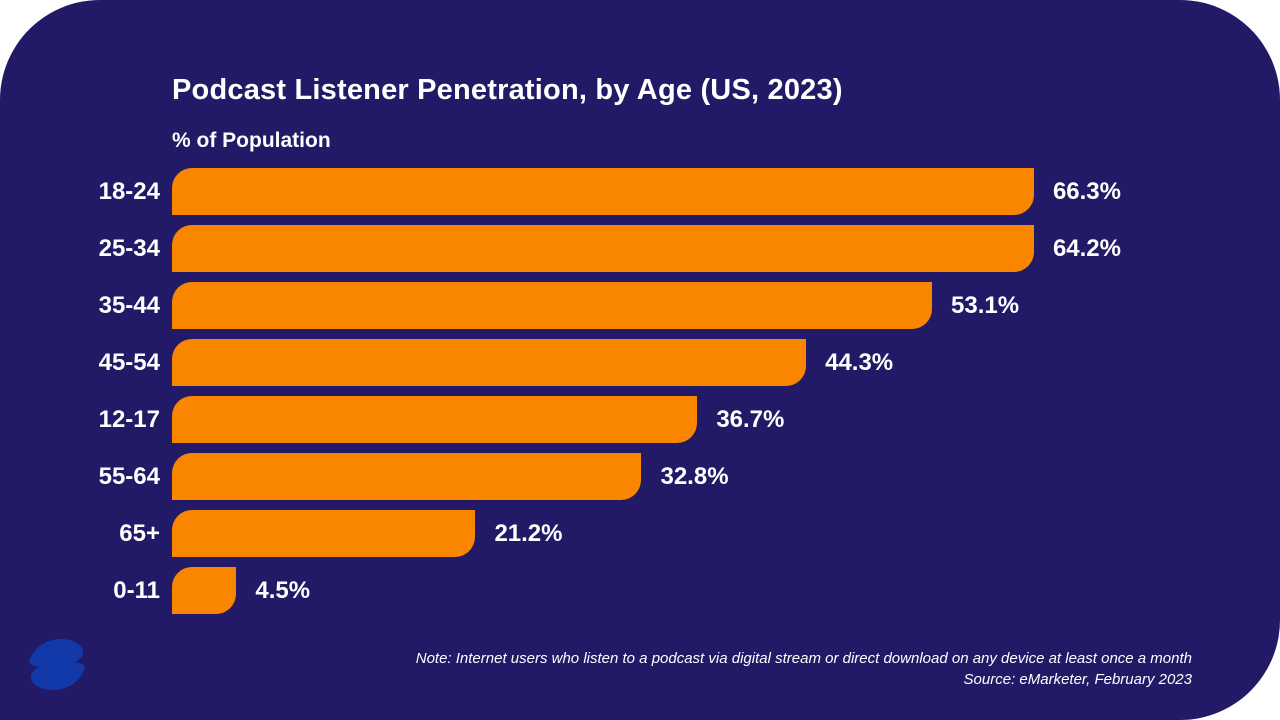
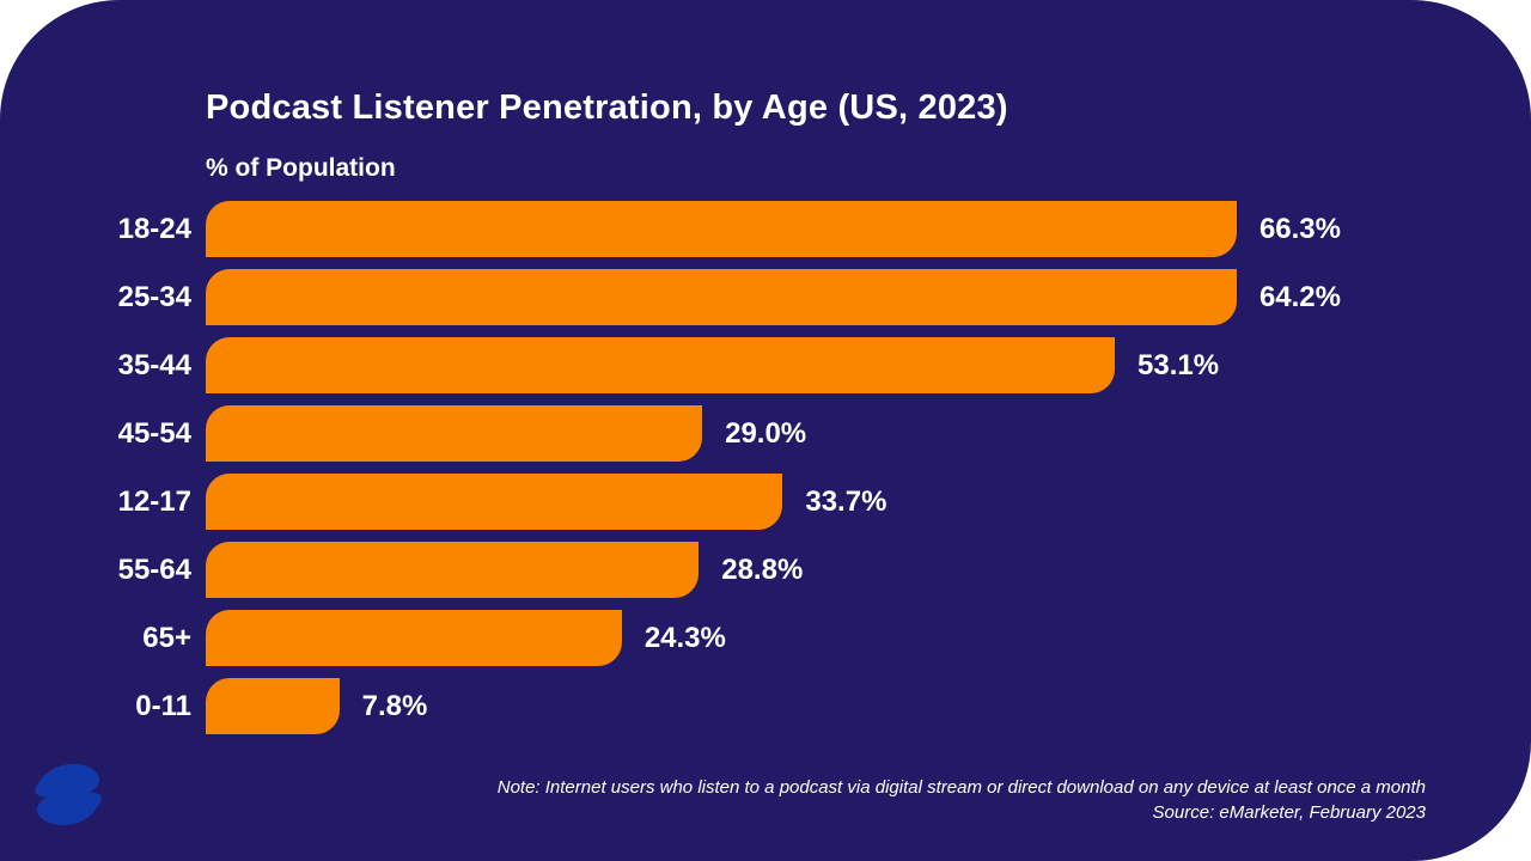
45-54: 44.3% -> 29.0%
12-17: 36.7% -> 33.7%
55-64: 32.8% -> 28.8%
65+: 21.2% -> 24.3%
0-11: 4.5% -> 7.8%
